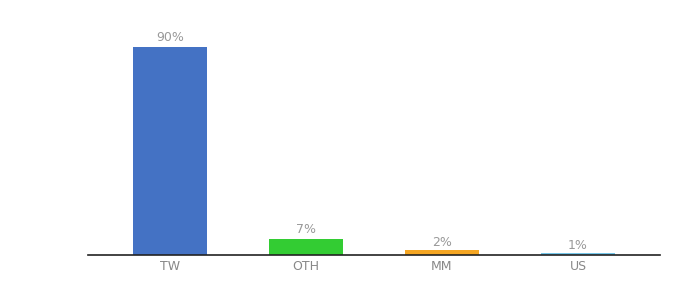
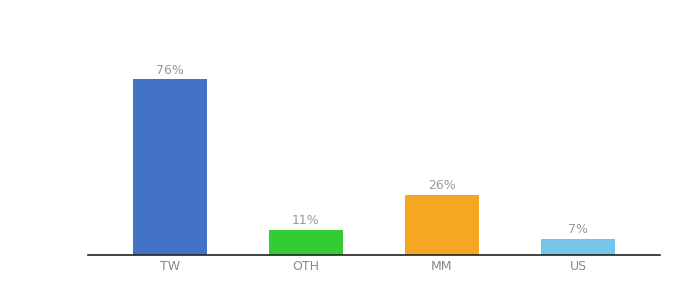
TW: 90% -> 76%
OTH: 7% -> 11%
MM: 2% -> 26%
US: 1% -> 7%
